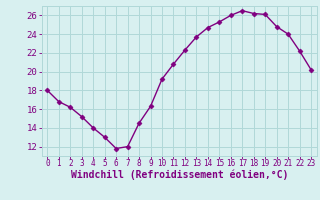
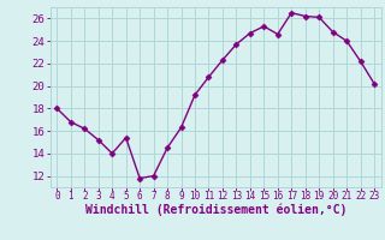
5: 13.0 -> 15.4
16: 26.0 -> 24.6
